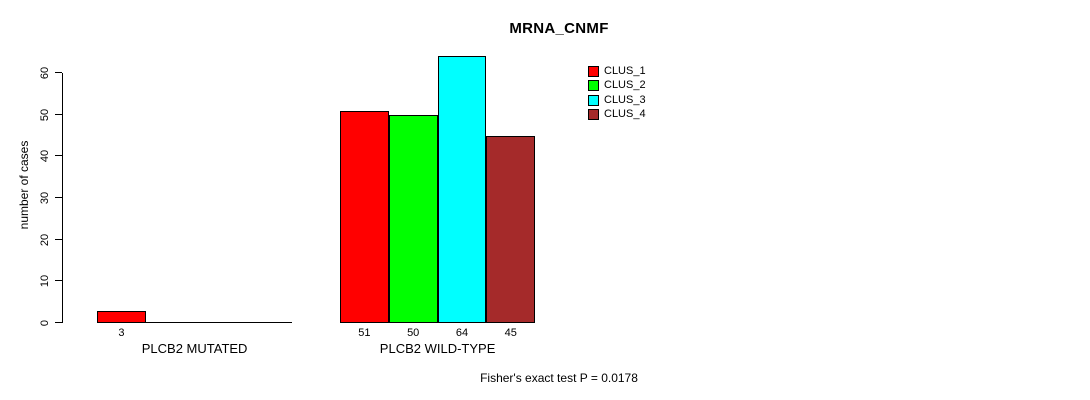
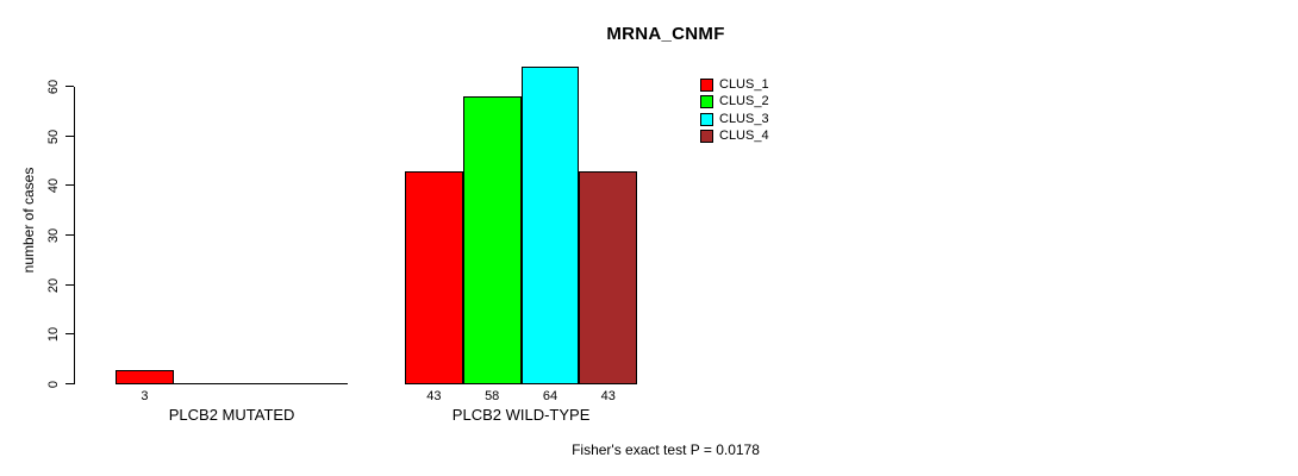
CLUS_1/PLCB2 WILD-TYPE: 51 -> 43
CLUS_2/PLCB2 WILD-TYPE: 50 -> 58
CLUS_4/PLCB2 WILD-TYPE: 45 -> 43
